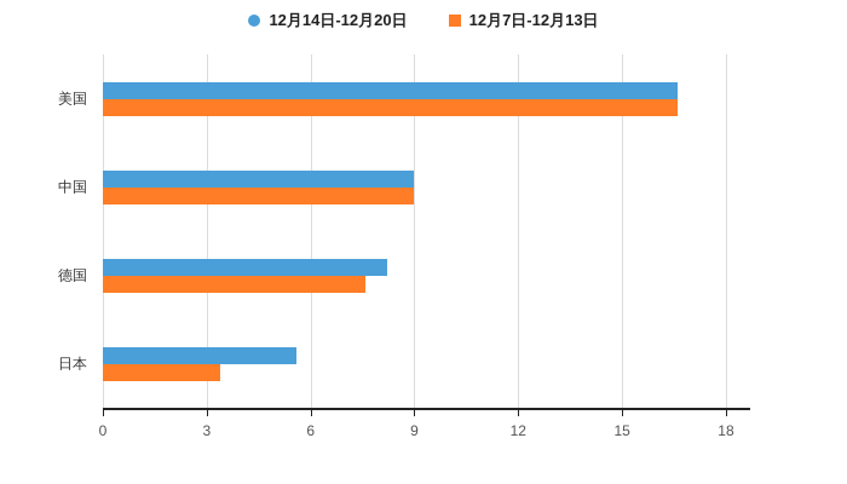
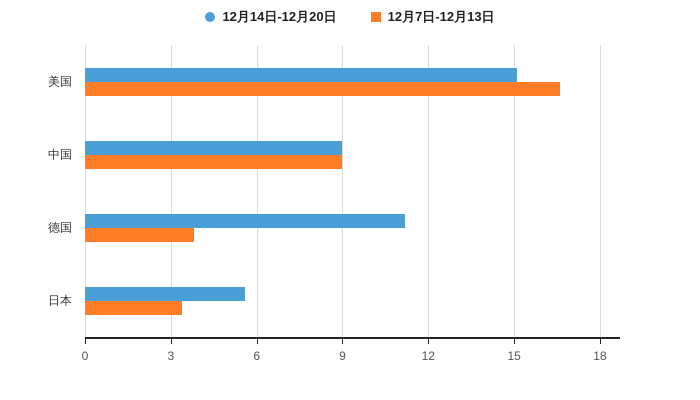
12月14日-12月20日/美国: 16.6 -> 15.1
12月14日-12月20日/德国: 8.2 -> 11.2
12月7日-12月13日/德国: 7.6 -> 3.8
